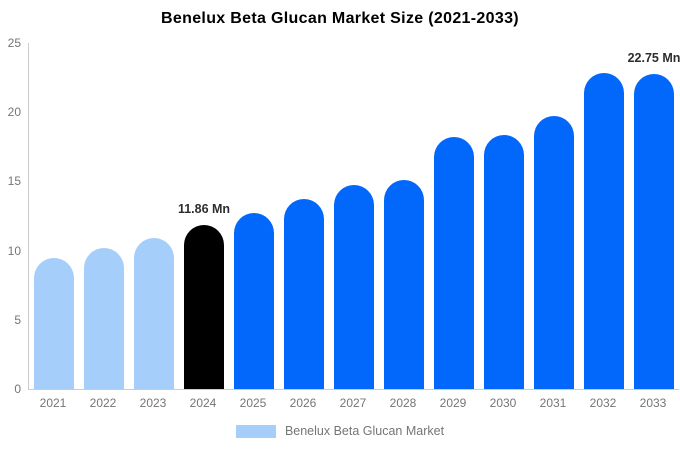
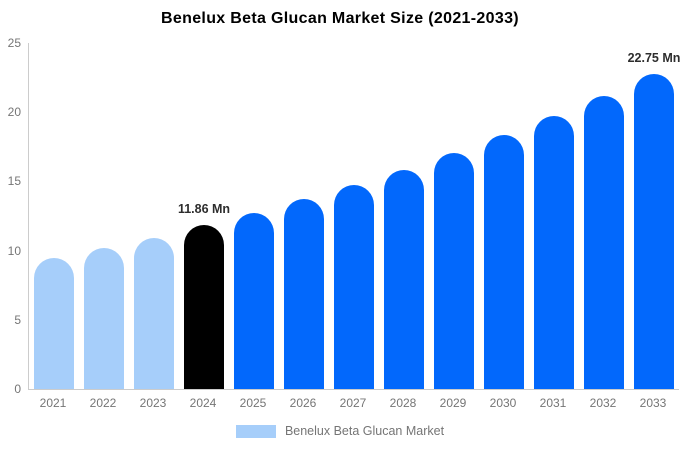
2028: 15.1 -> 15.8
2029: 18.2 -> 17.0
2032: 22.8 -> 21.2
